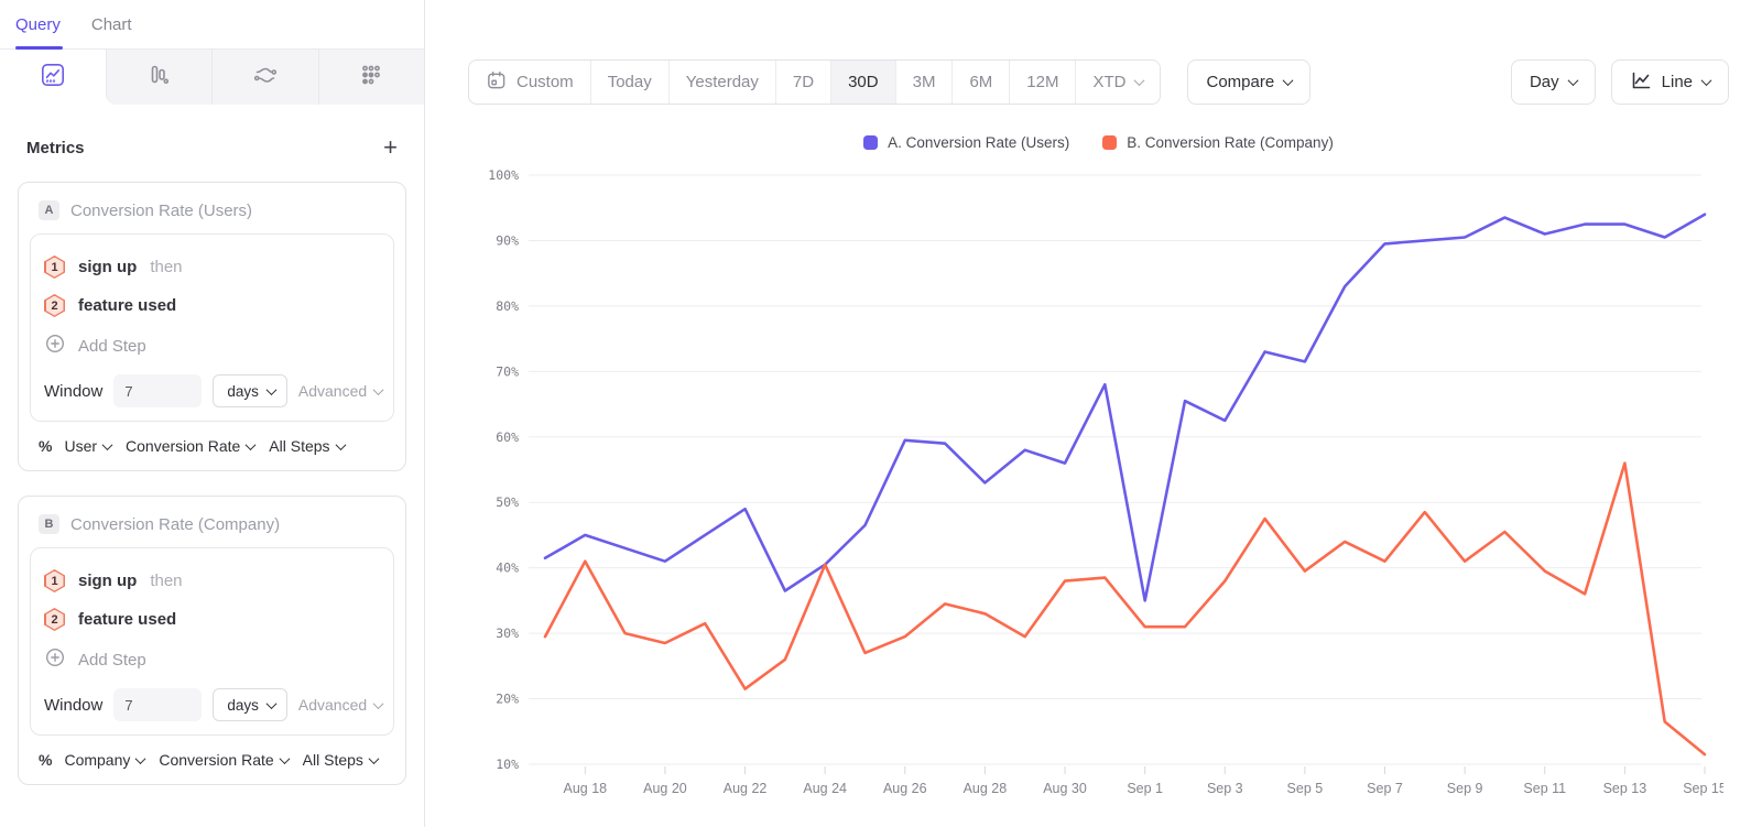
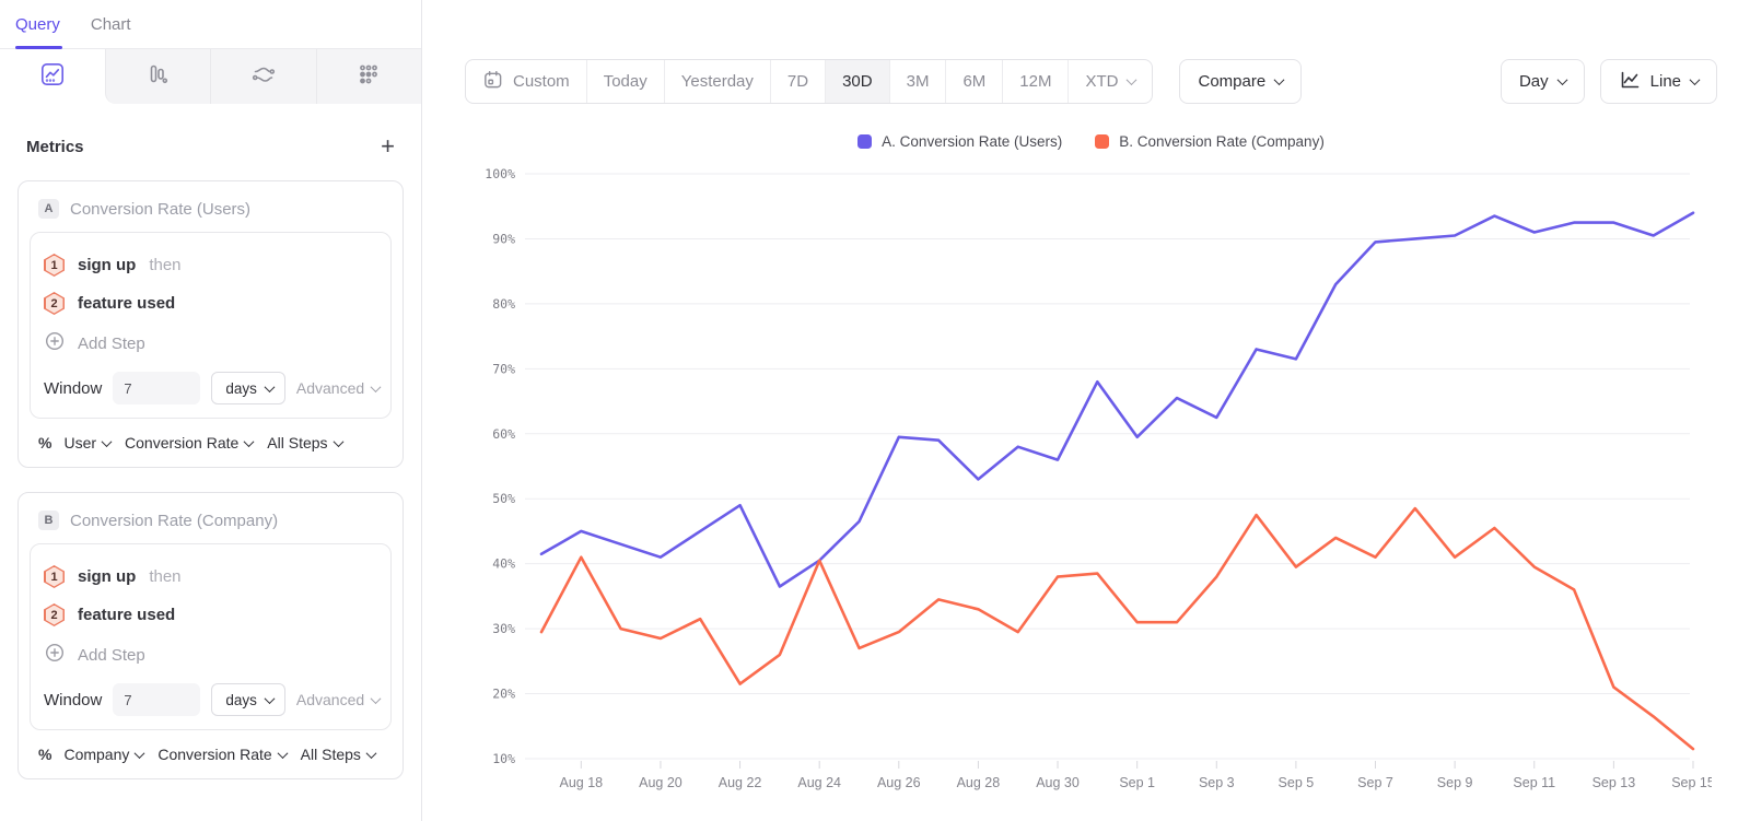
A. Conversion Rate (Users)/Sep 1: 35% -> 60%
B. Conversion Rate (Company)/Sep 13: 56% -> 21%
